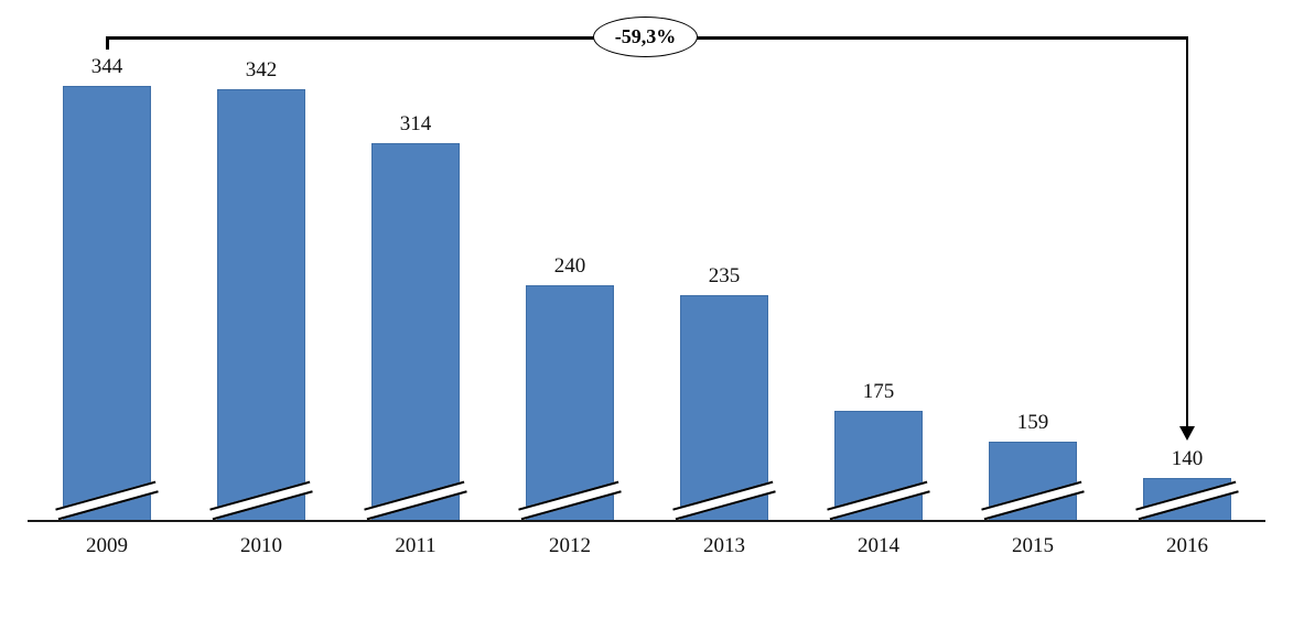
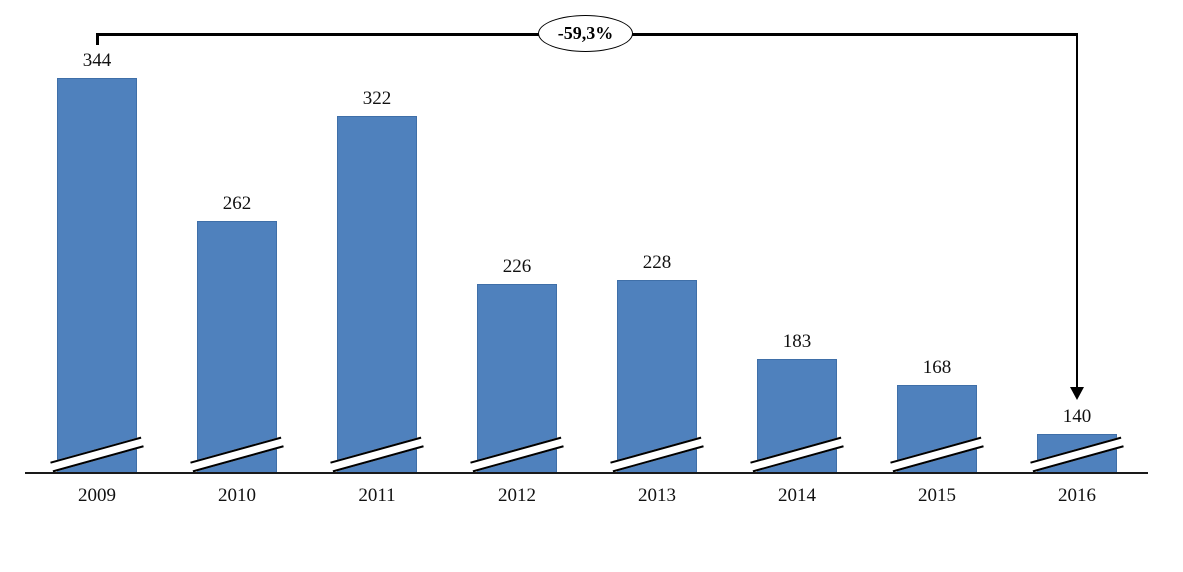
2010: 342 -> 262
2011: 314 -> 322
2012: 240 -> 226
2013: 235 -> 228
2014: 175 -> 183
2015: 159 -> 168
